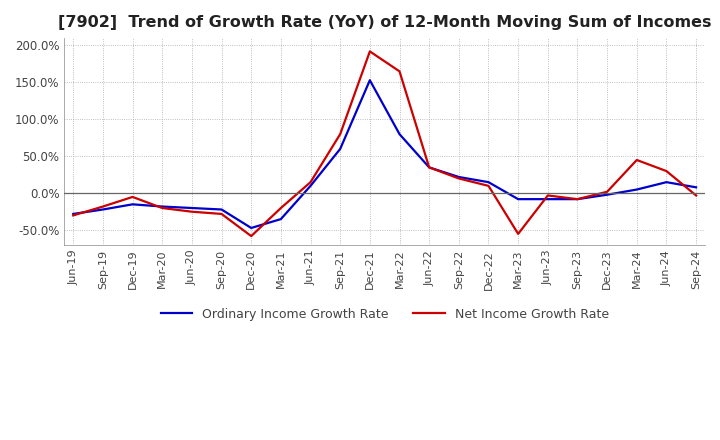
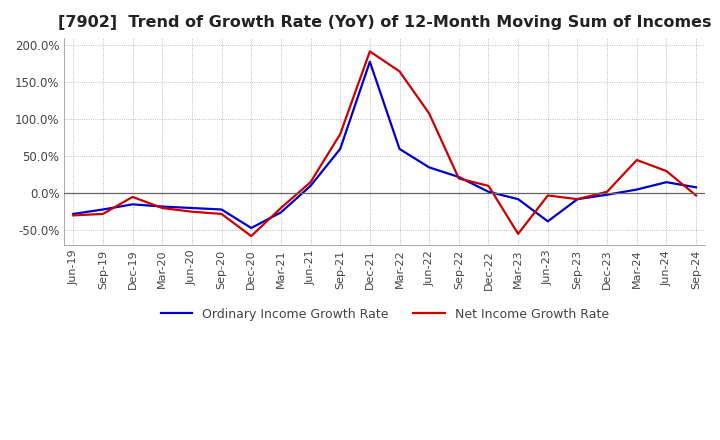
Net Income Growth Rate/Sep-19: -18% -> -28%
Ordinary Income Growth Rate/Mar-21: -35% -> -26%
Ordinary Income Growth Rate/Dec-21: 153% -> 178%
Ordinary Income Growth Rate/Mar-22: 80% -> 60%
Net Income Growth Rate/Jun-22: 35% -> 108%
Ordinary Income Growth Rate/Dec-22: 15% -> 2%
Ordinary Income Growth Rate/Jun-23: -8% -> -38%
